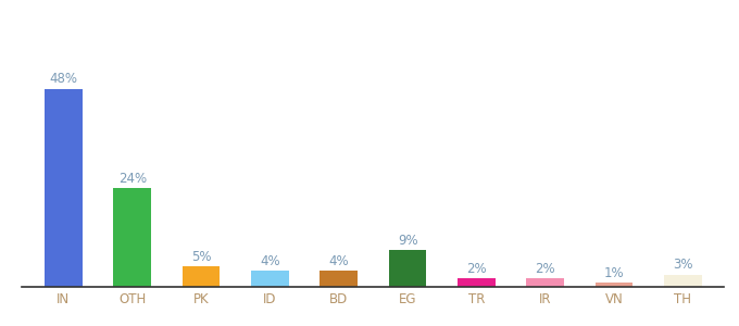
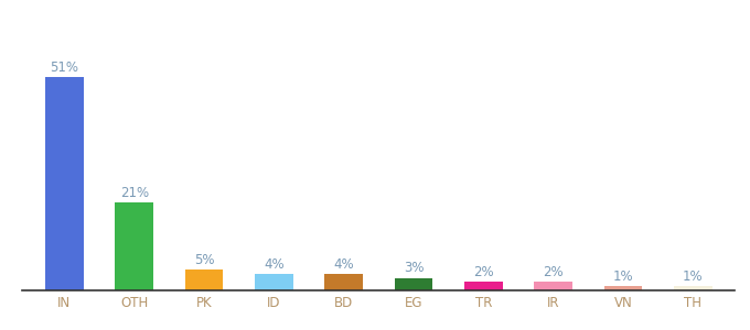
IN: 48% -> 51%
OTH: 24% -> 21%
EG: 9% -> 3%
TH: 3% -> 1%
